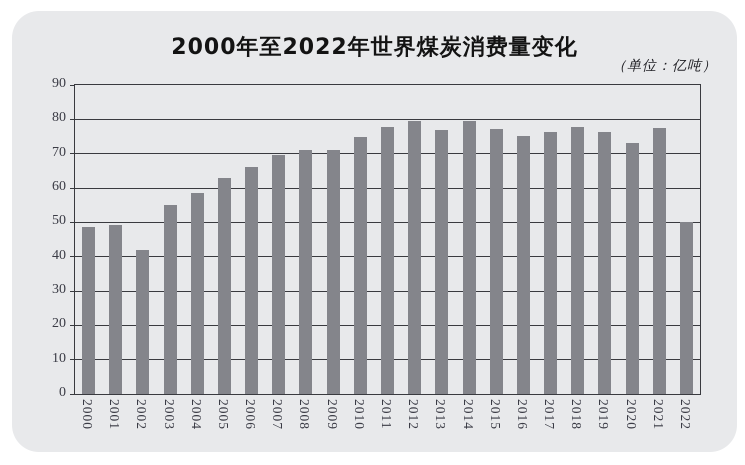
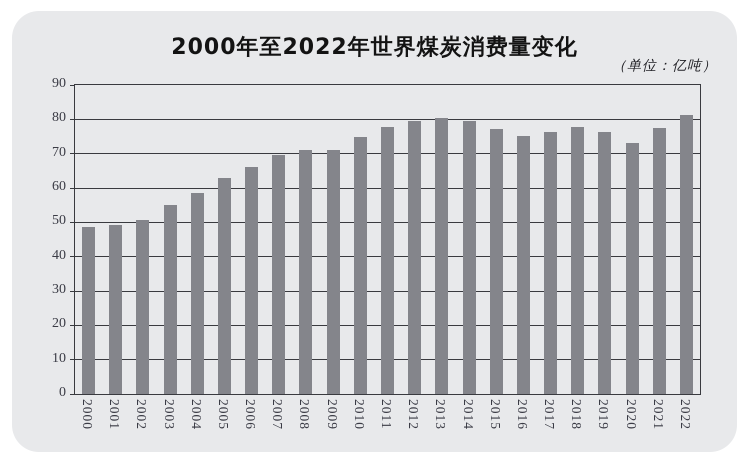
2002: 42 -> 51
2013: 77 -> 80
2022: 50 -> 81
